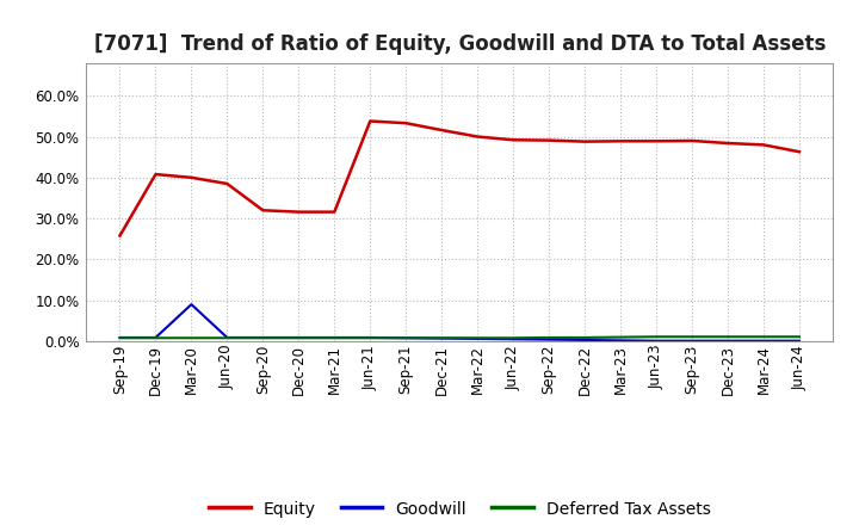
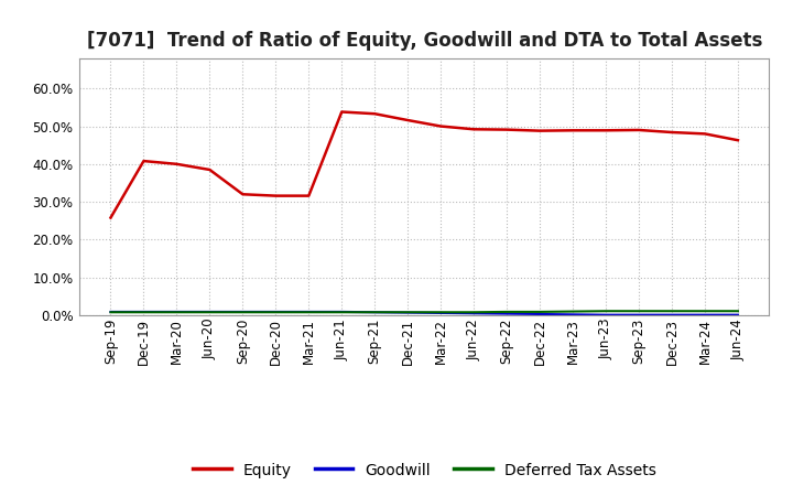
Goodwill/Mar-20: 9.0% -> 0.9%
